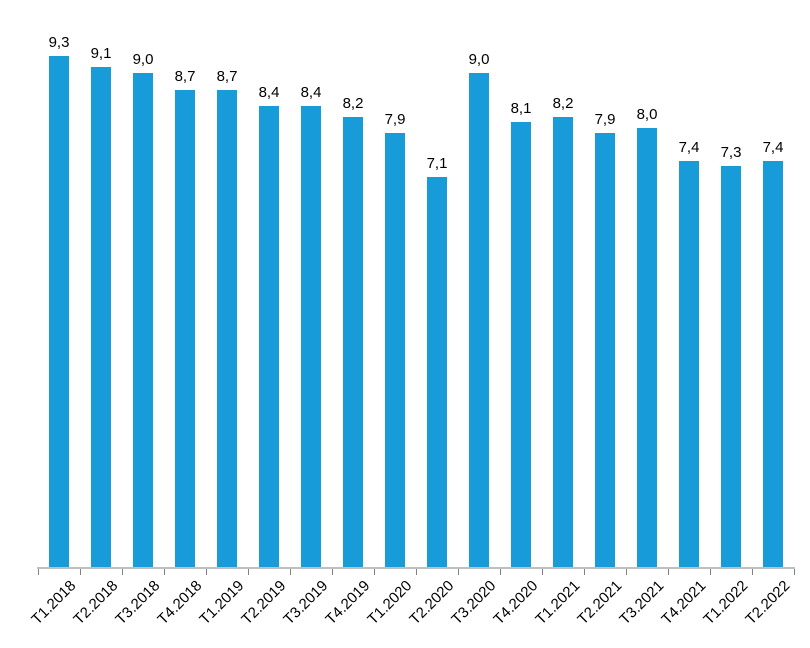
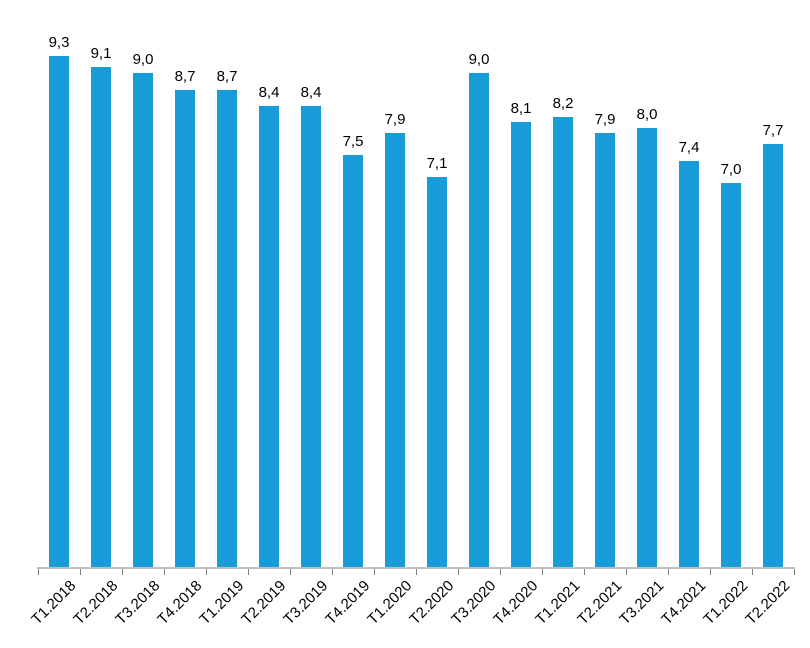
T4.2019: 8,2 -> 7,5
T1.2022: 7,3 -> 7,0
T2.2022: 7,4 -> 7,7
